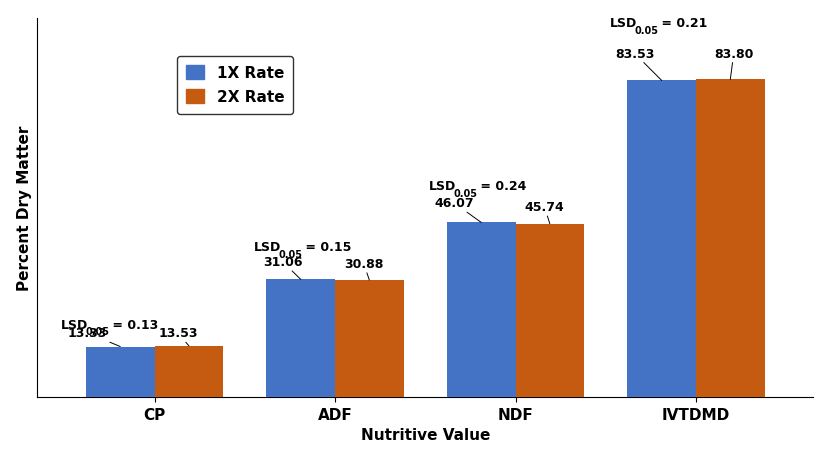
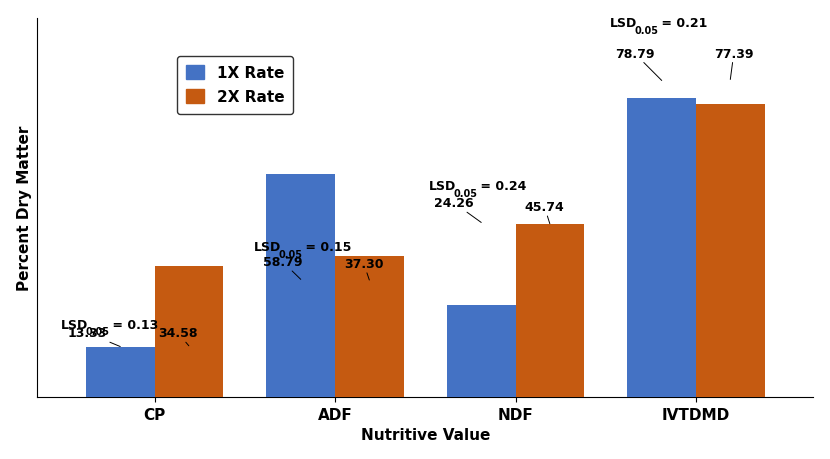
2X Rate/CP: 13.53 -> 34.58
1X Rate/ADF: 31.06 -> 58.79
2X Rate/ADF: 30.88 -> 37.30
1X Rate/NDF: 46.07 -> 24.26
1X Rate/IVTDMD: 83.53 -> 78.79
2X Rate/IVTDMD: 83.80 -> 77.39
